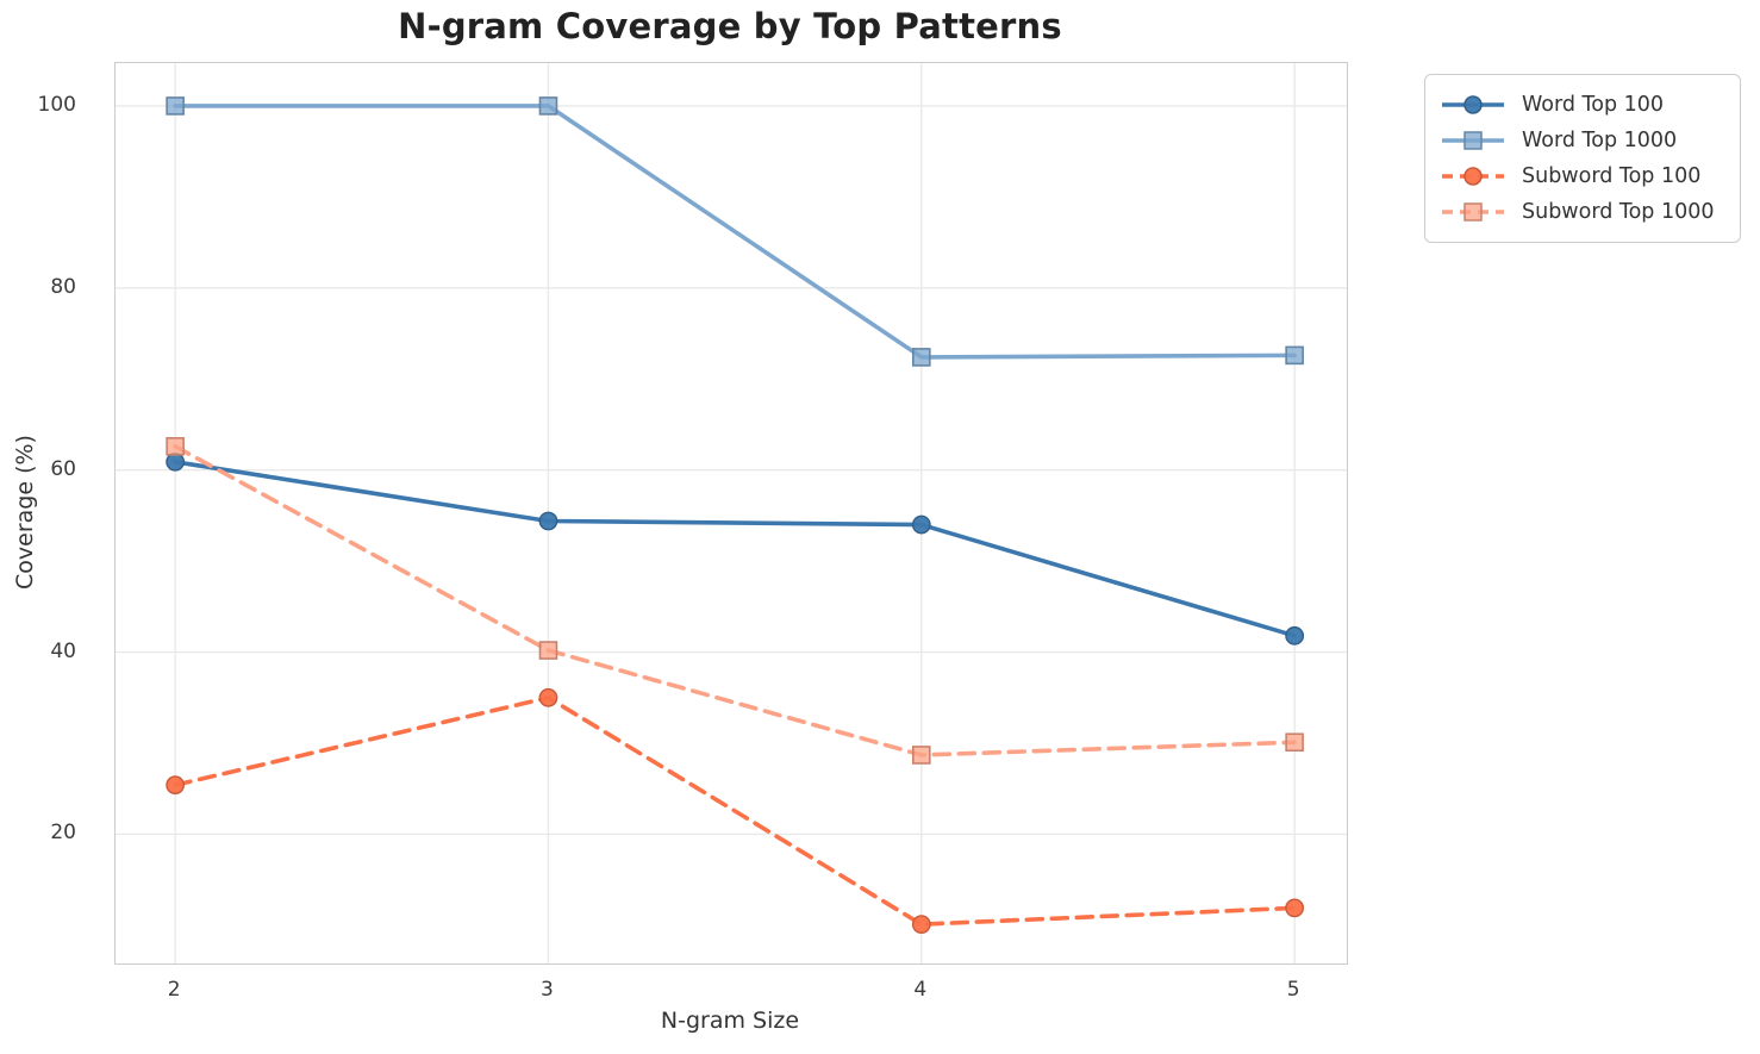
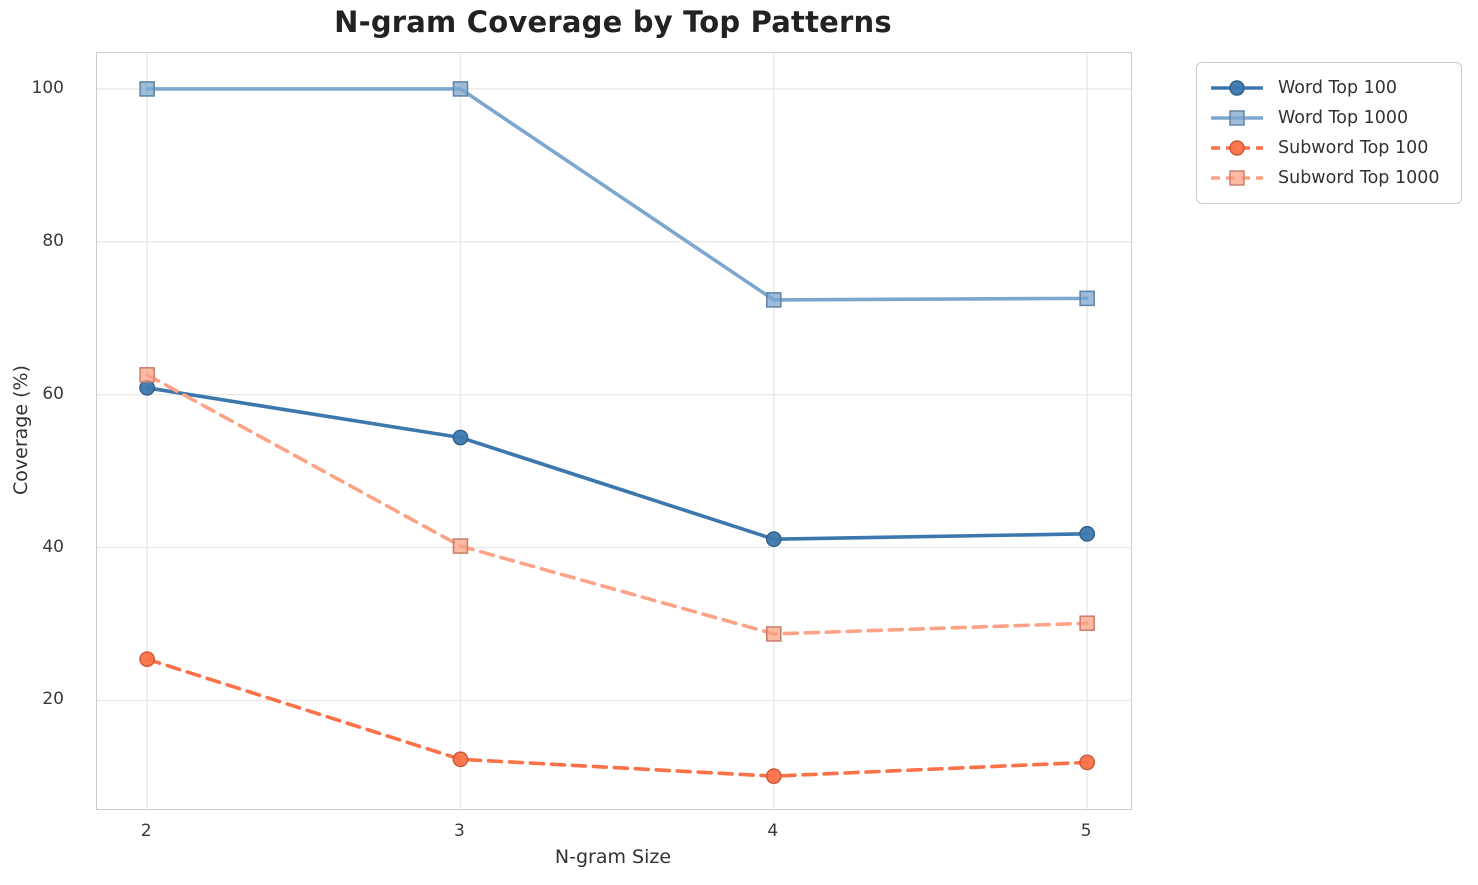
Subword Top 100/3: 35 -> 12
Word Top 100/4: 54 -> 41
